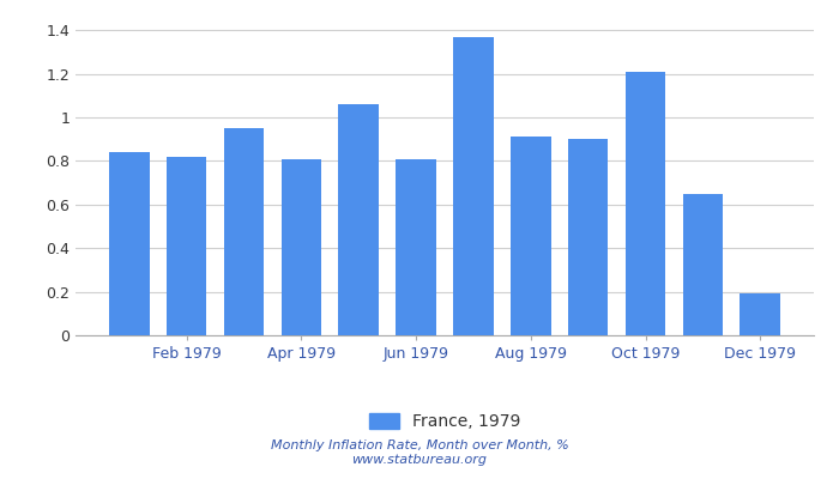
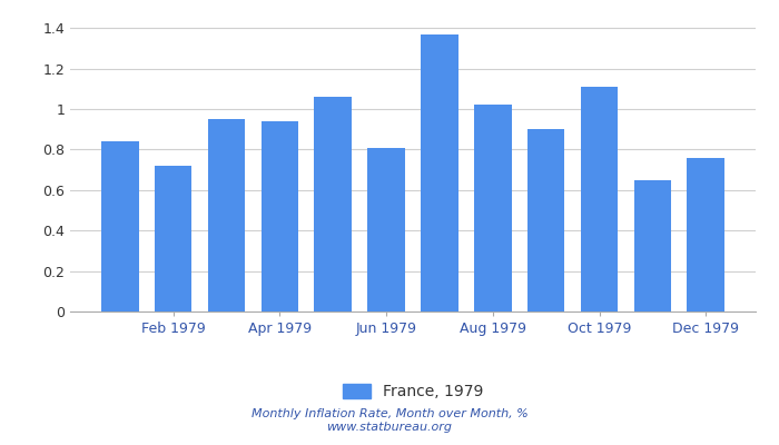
Feb 1979: 0.82 -> 0.72
Apr 1979: 0.81 -> 0.94
Aug 1979: 0.91 -> 1.02
Oct 1979: 1.21 -> 1.11
Dec 1979: 0.19 -> 0.76
